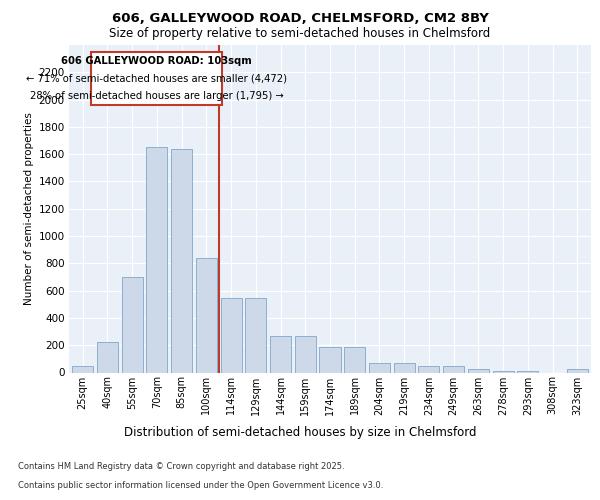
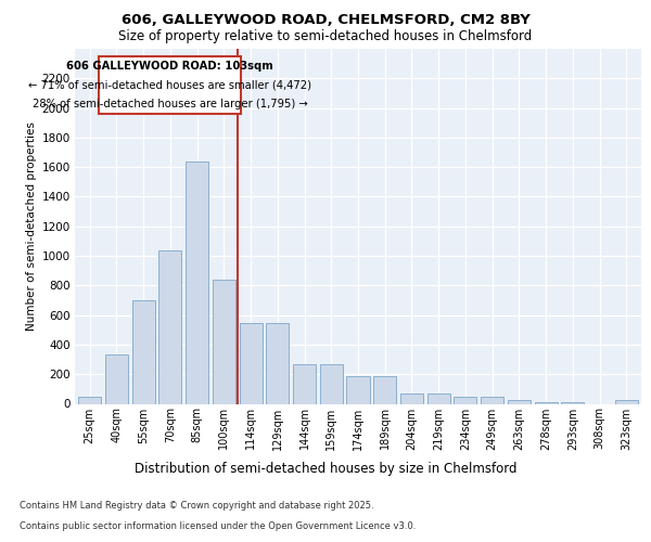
40sqm: 220 -> 330
70sqm: 1660 -> 1040
